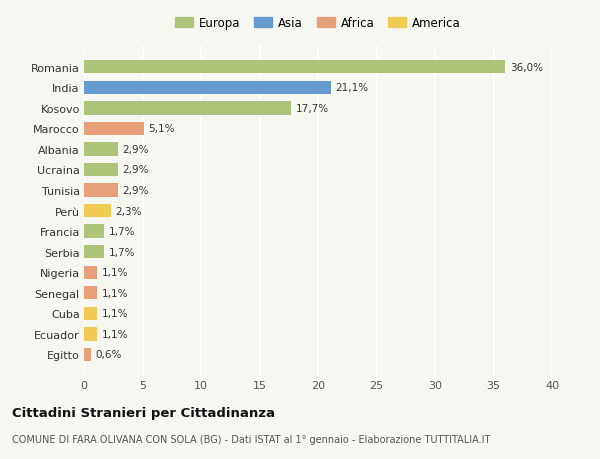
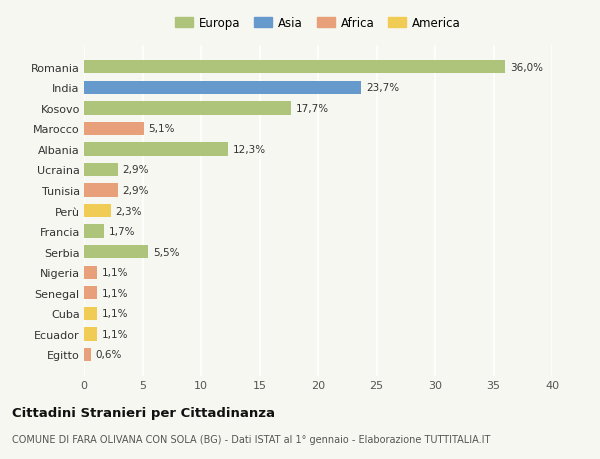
India: 21,1% -> 23,7%
Albania: 2,9% -> 12,3%
Serbia: 1,7% -> 5,5%
